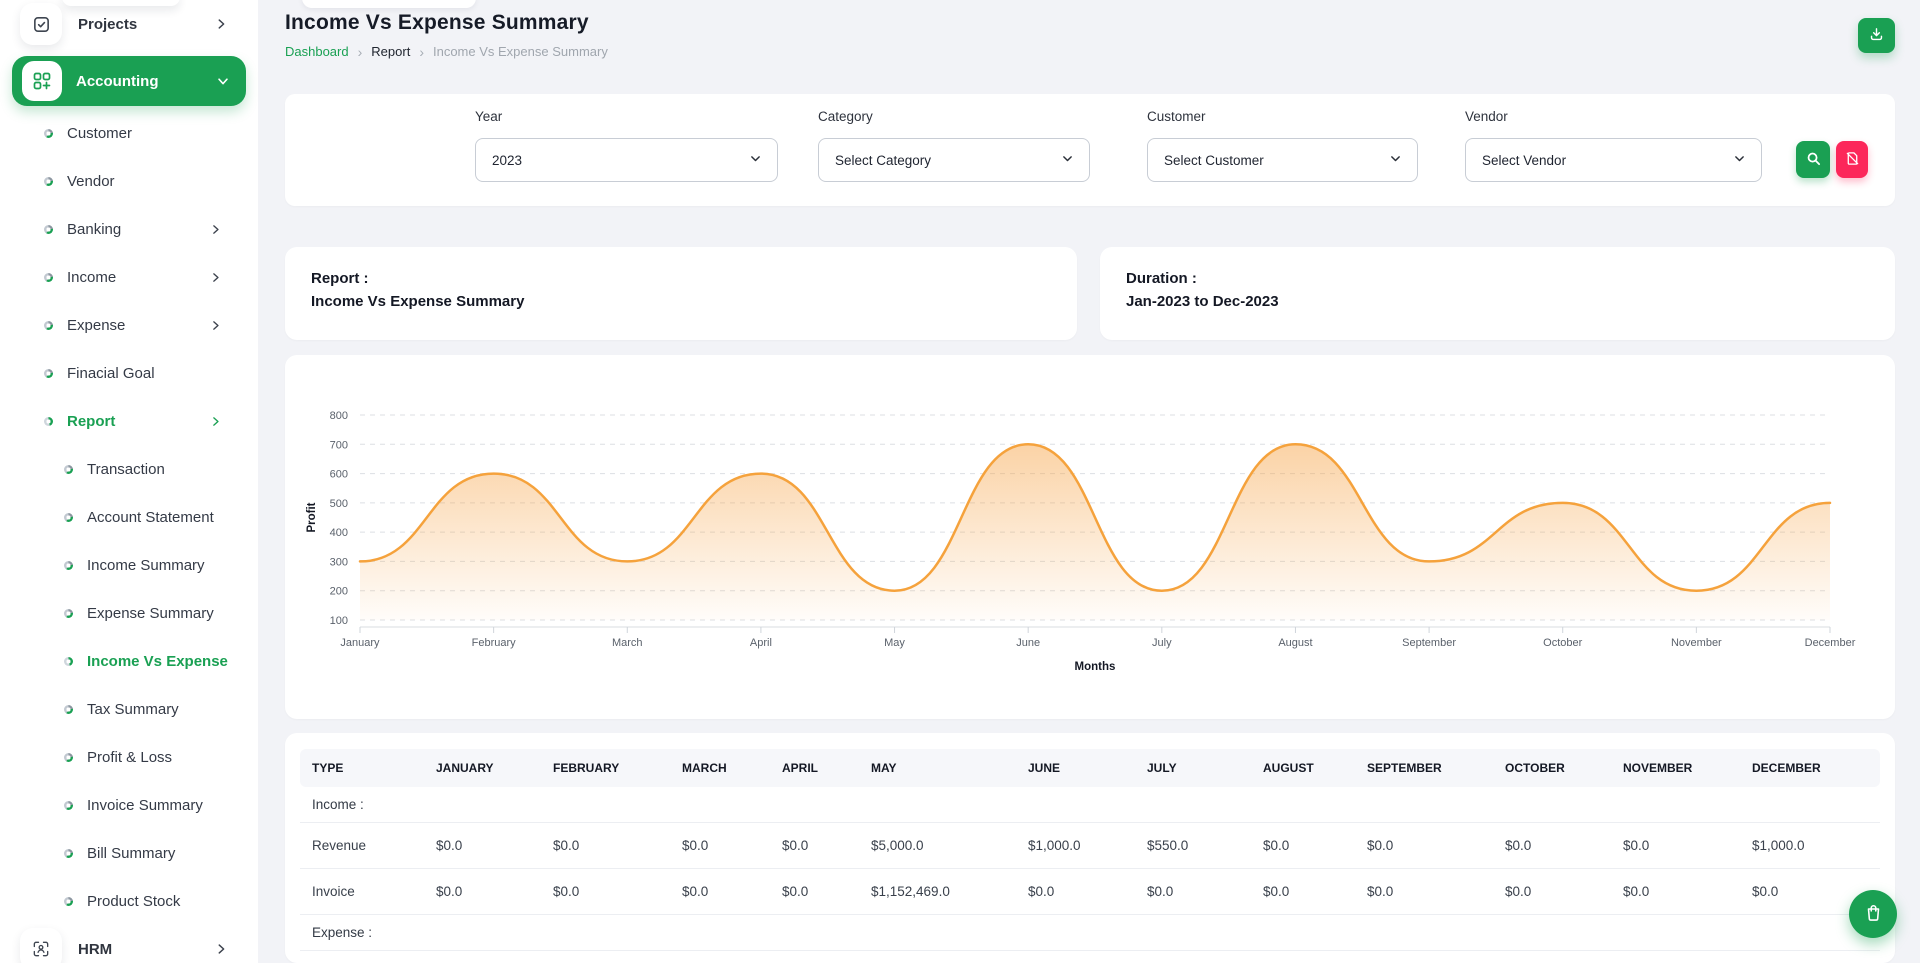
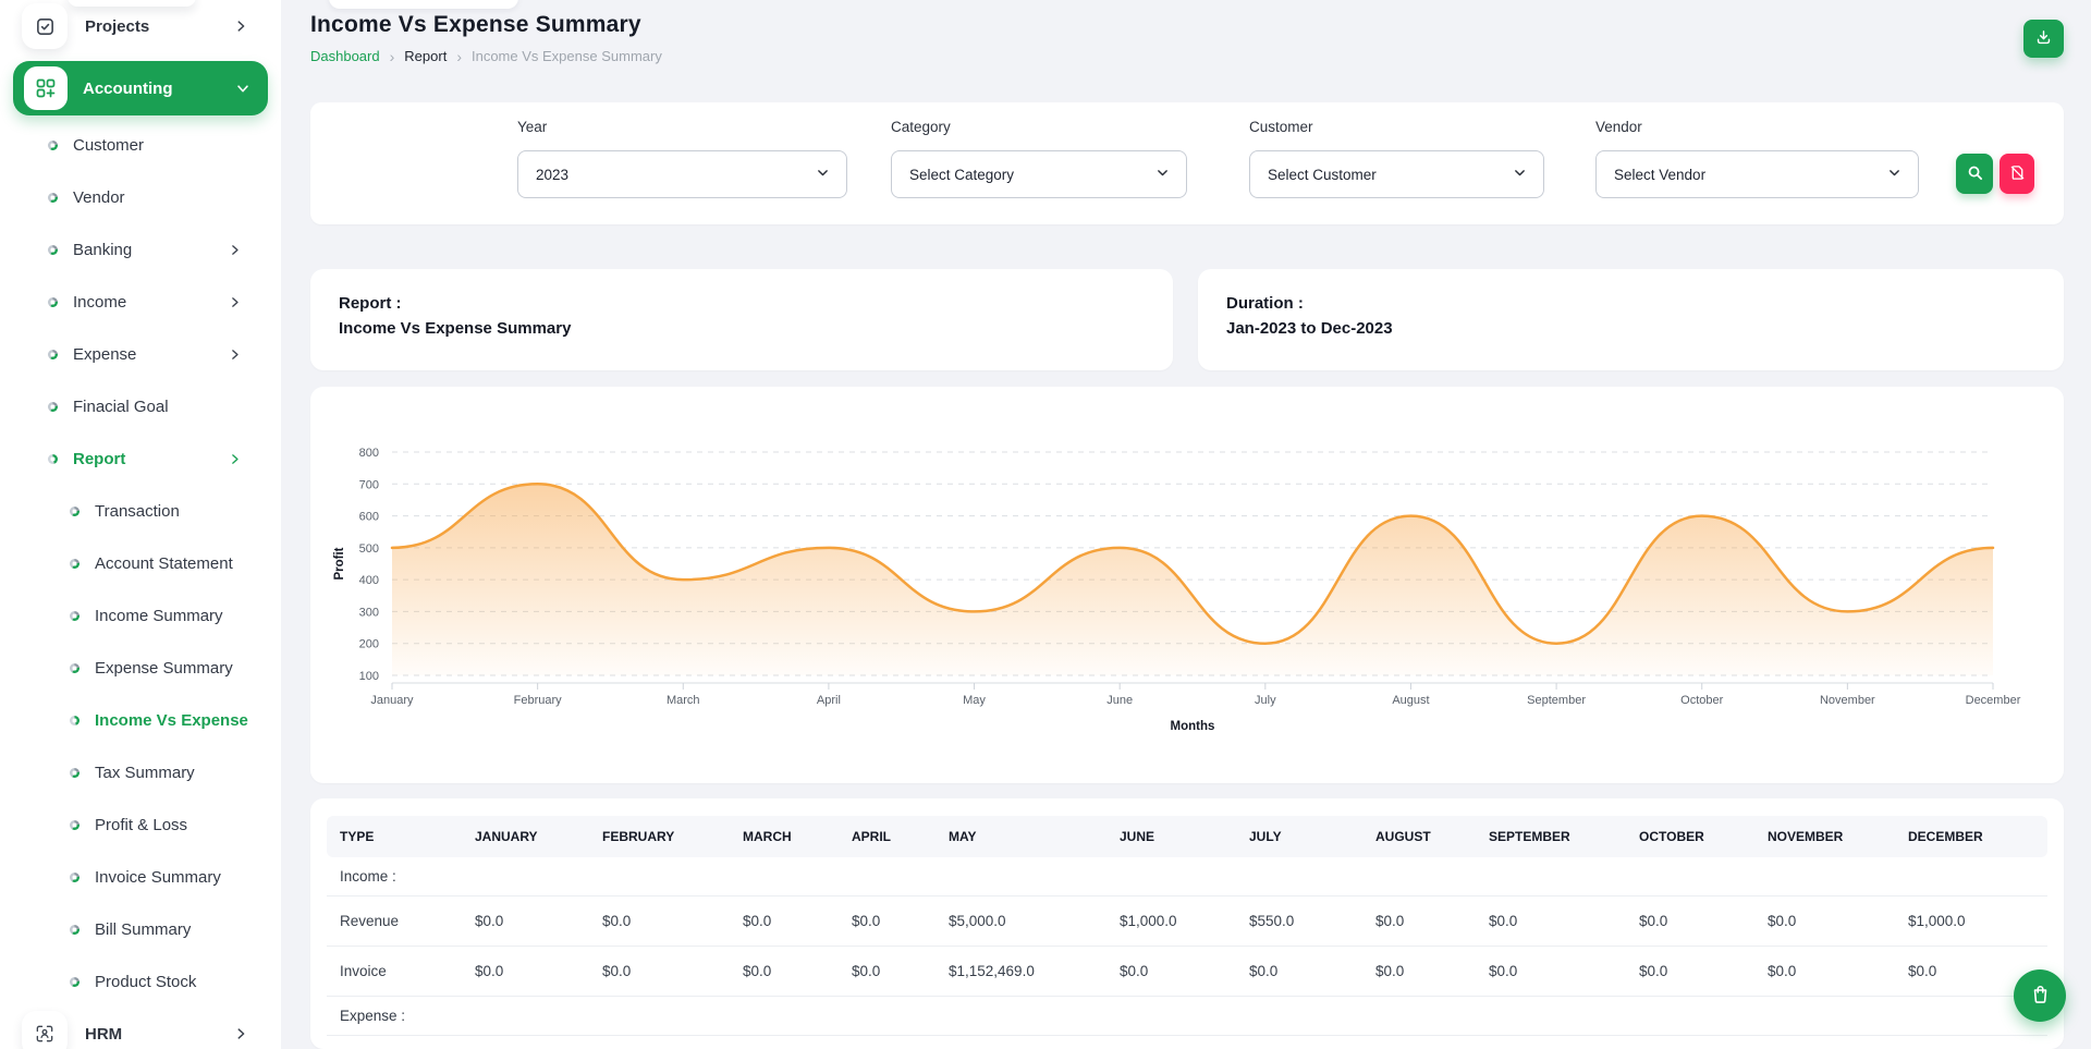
January: 300 -> 500
February: 600 -> 700
March: 300 -> 400
April: 600 -> 500
May: 200 -> 300
June: 700 -> 500
August: 700 -> 600
September: 300 -> 200
October: 500 -> 600
November: 200 -> 300
